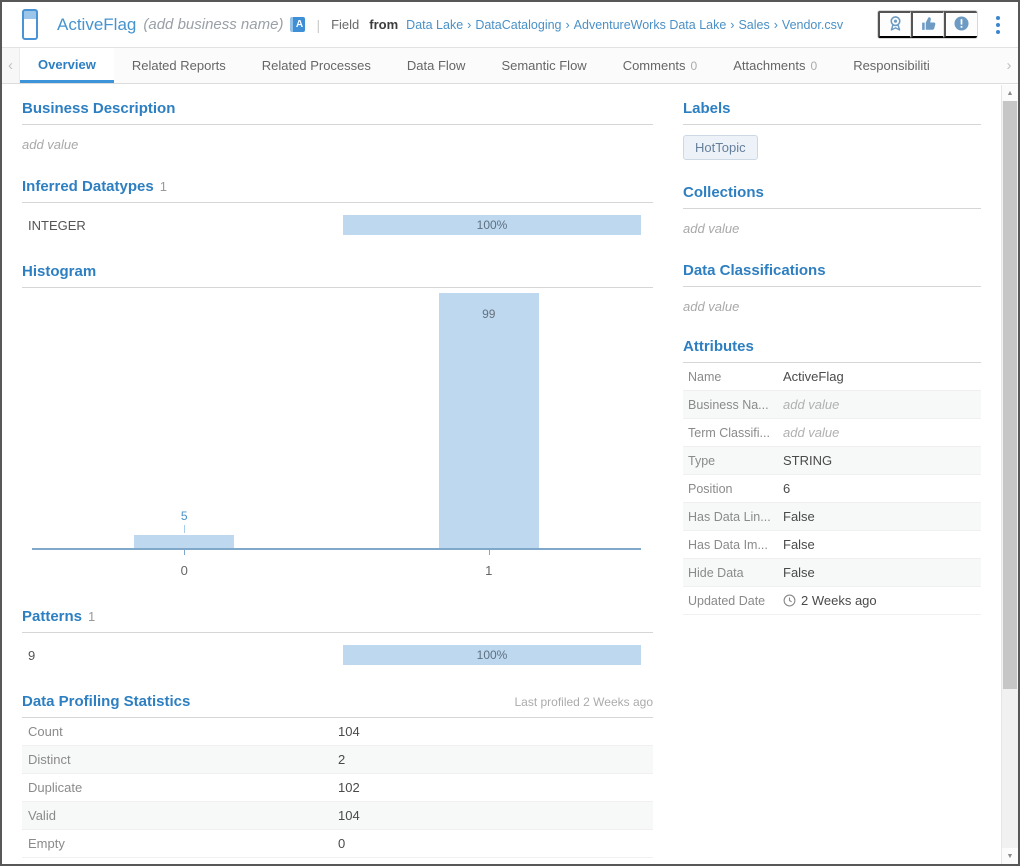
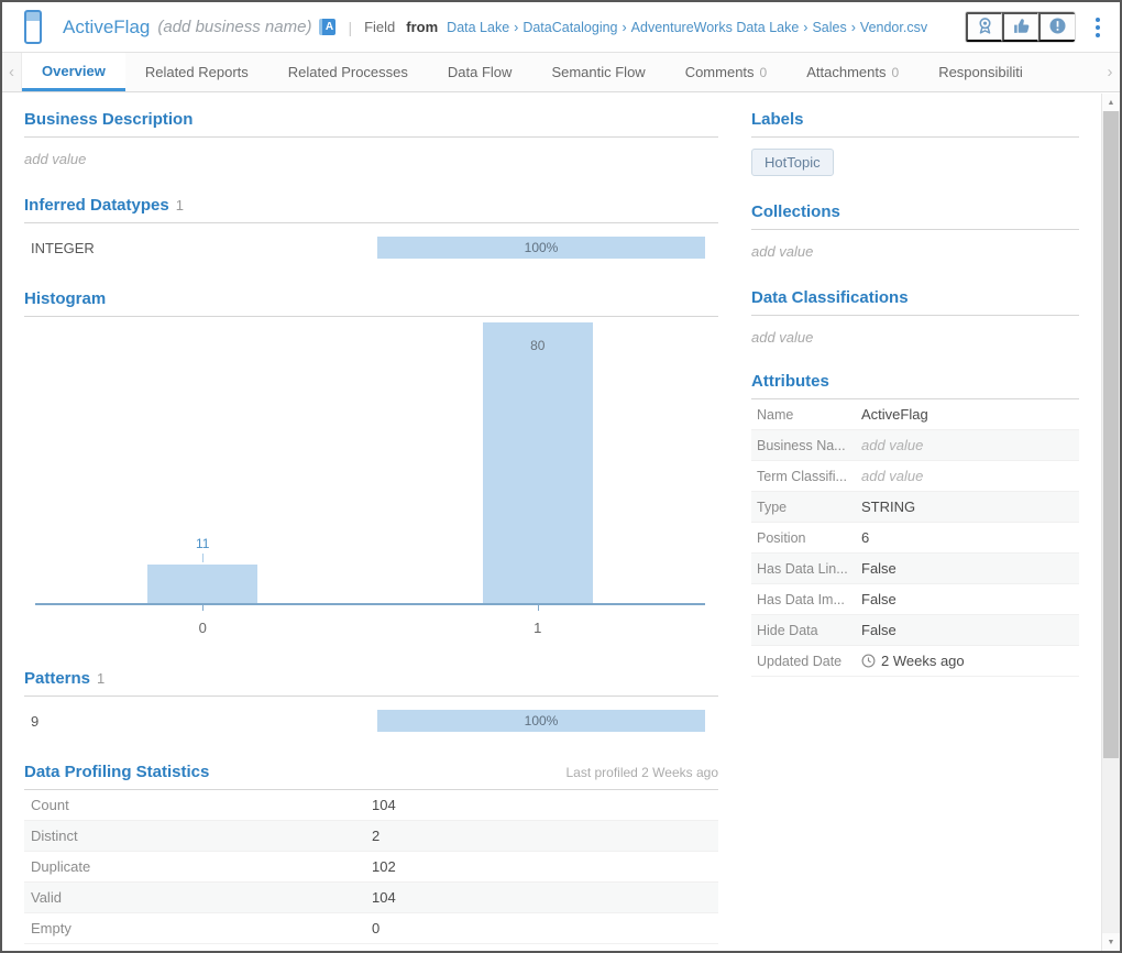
0: 5 -> 11
1: 99 -> 80
